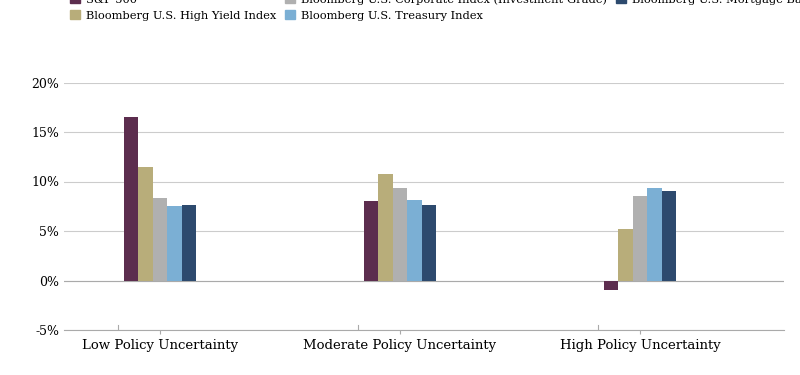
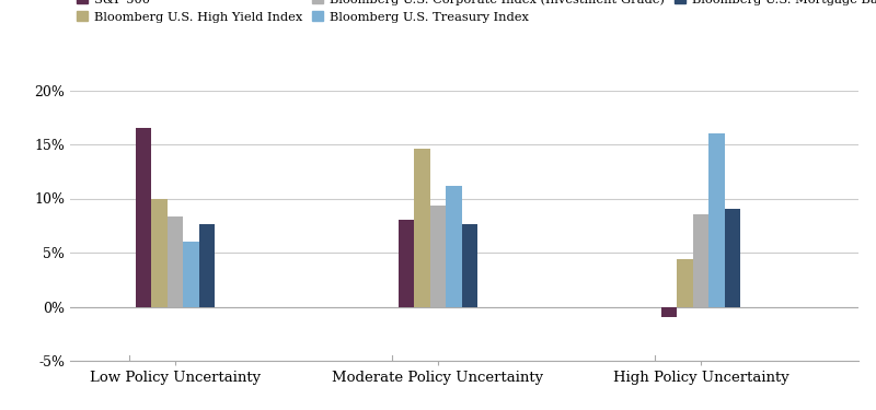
Bloomberg U.S. High Yield Index/Low Policy Uncertainty: 11.5% -> 10.0%
Bloomberg U.S. Treasury Index/Low Policy Uncertainty: 7.5% -> 6.0%
Bloomberg U.S. High Yield Index/Moderate Policy Uncertainty: 10.8% -> 14.6%
Bloomberg U.S. Treasury Index/Moderate Policy Uncertainty: 8.1% -> 11.2%
Bloomberg U.S. High Yield Index/High Policy Uncertainty: 5.2% -> 4.4%
Bloomberg U.S. Treasury Index/High Policy Uncertainty: 9.3% -> 16.0%
